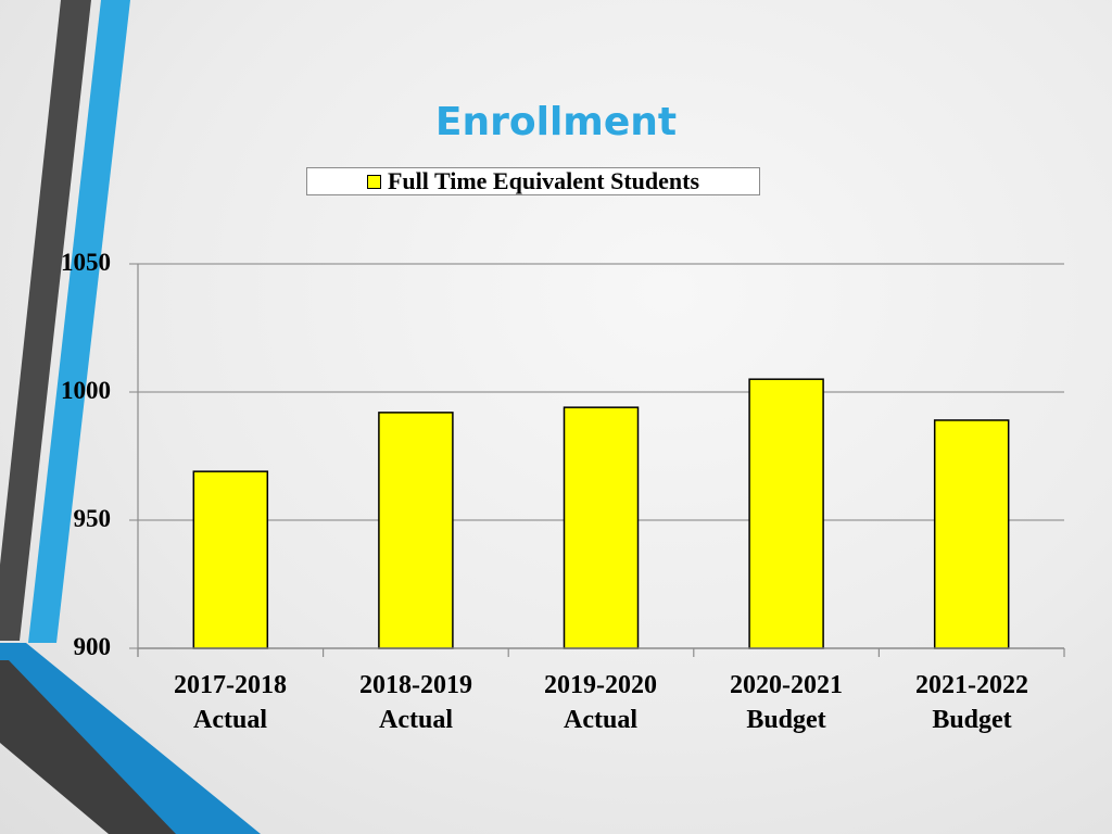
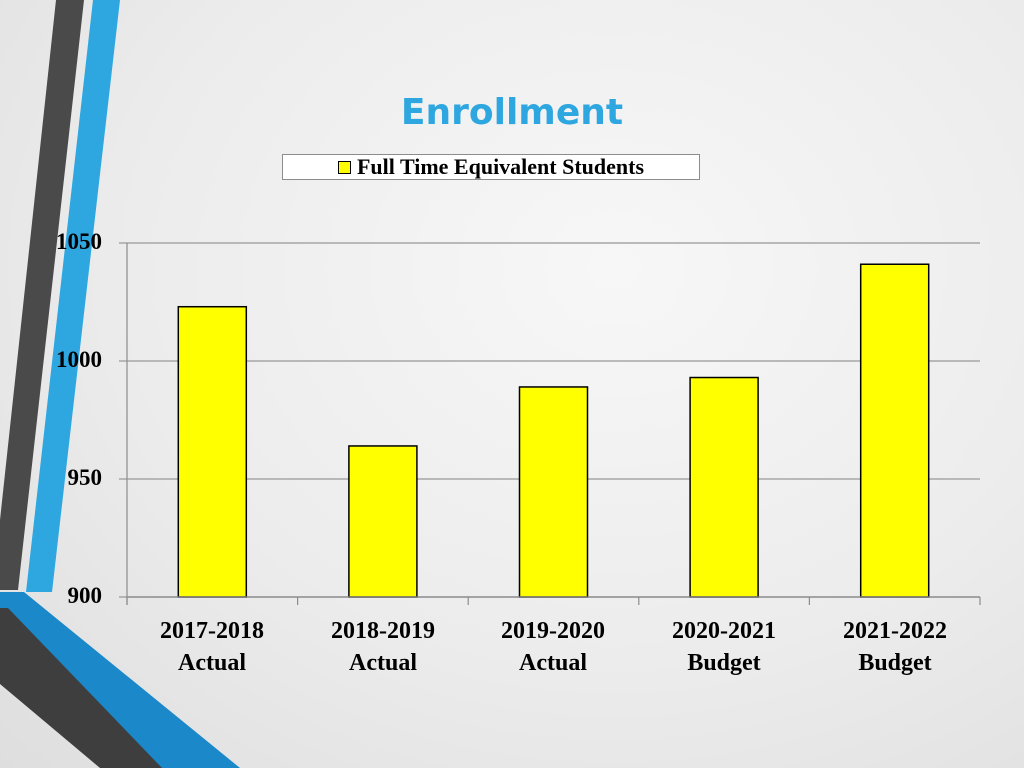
2017-2018 Actual: 969 -> 1023
2018-2019 Actual: 992 -> 964
2019-2020 Actual: 994 -> 989
2020-2021 Budget: 1005 -> 993
2021-2022 Budget: 989 -> 1041
